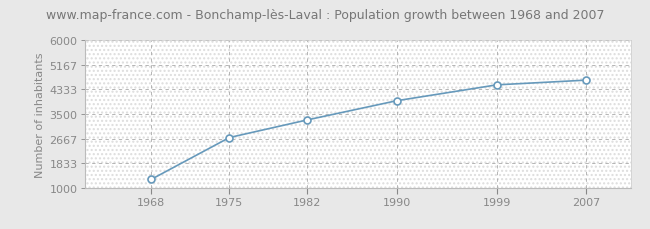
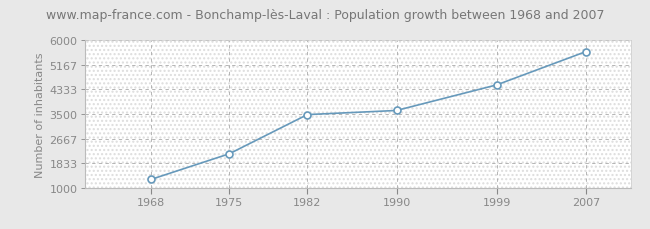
1975: 2700 -> 2150
1982: 3300 -> 3480
1990: 3950 -> 3620
2007: 4650 -> 5620
